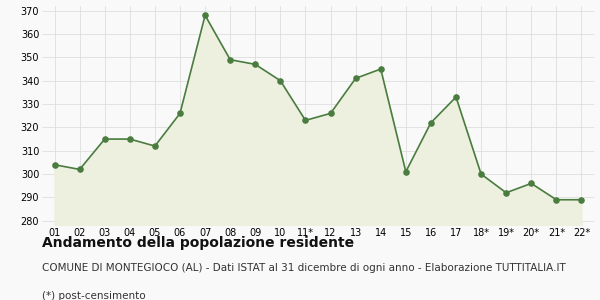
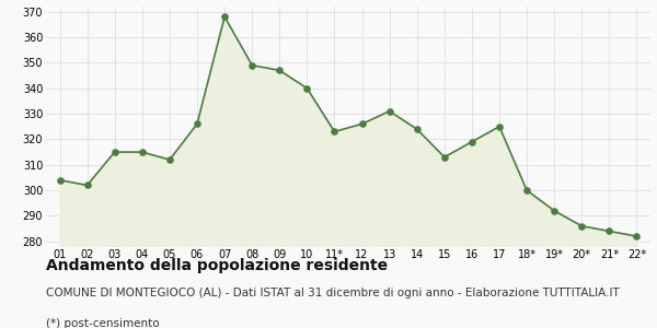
13: 341 -> 331
14: 345 -> 324
15: 301 -> 313
16: 322 -> 319
17: 333 -> 325
20*: 296 -> 286
21*: 289 -> 284
22*: 289 -> 282
